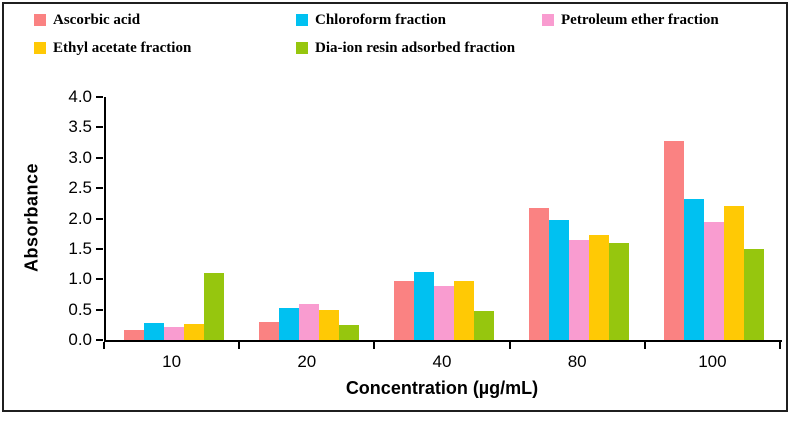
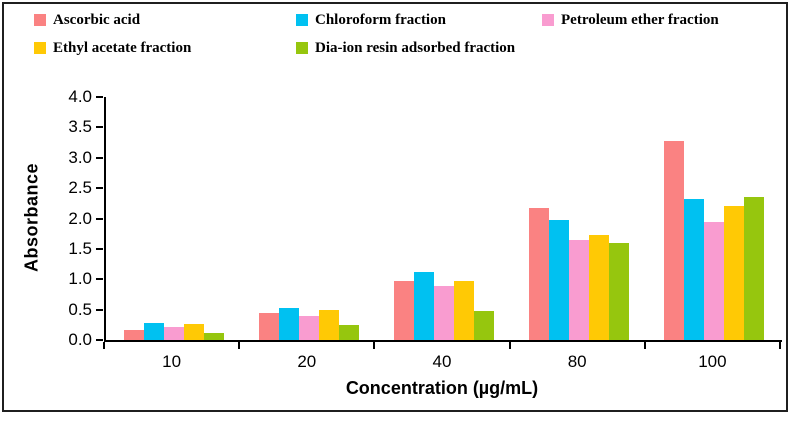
Dia-ion resin adsorbed fraction/10: 1.1 -> 0.1
Ascorbic acid/20: 0.3 -> 0.5
Petroleum ether fraction/20: 0.6 -> 0.4
Dia-ion resin adsorbed fraction/100: 1.5 -> 2.4
